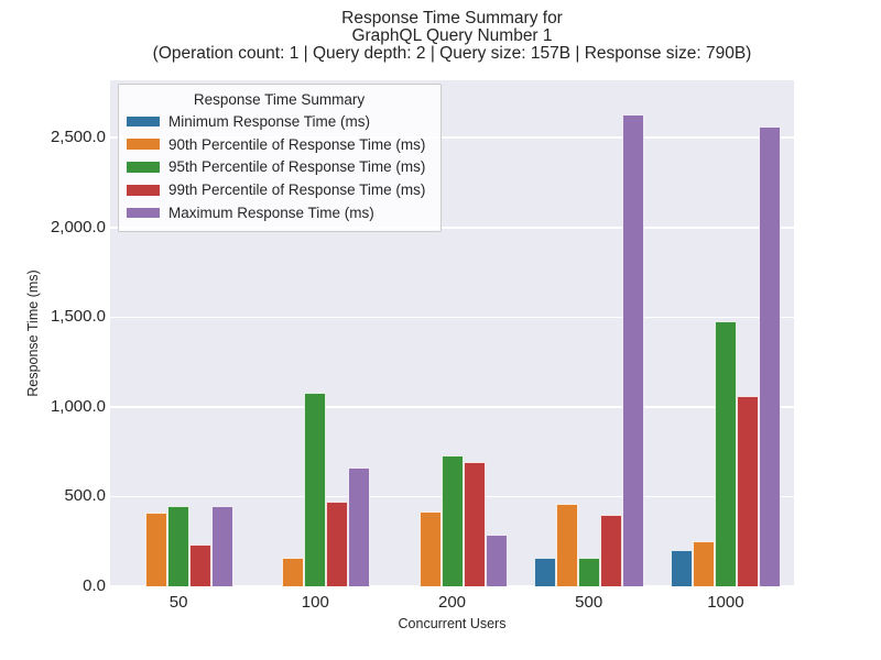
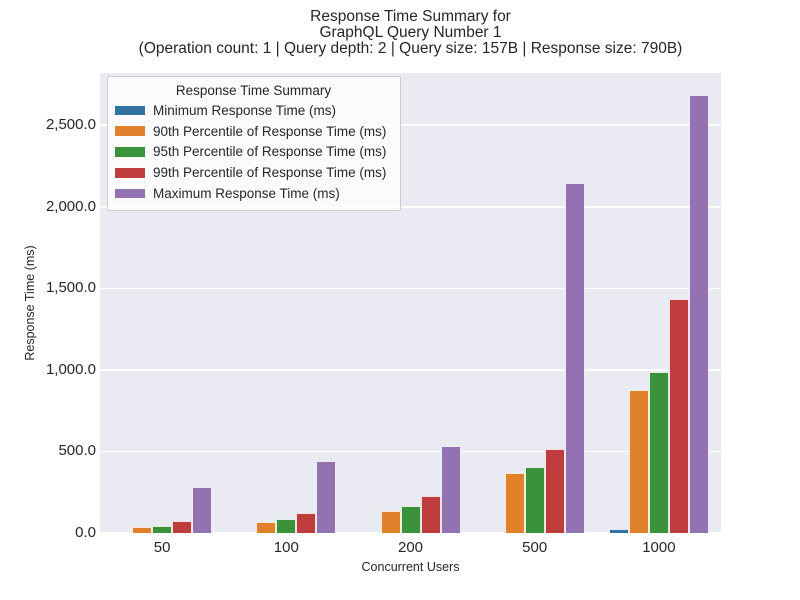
90th Percentile of Response Time (ms)/50: 410 -> 40
95th Percentile of Response Time (ms)/50: 450 -> 40
99th Percentile of Response Time (ms)/50: 230 -> 70
Maximum Response Time (ms)/50: 450 -> 280
90th Percentile of Response Time (ms)/100: 160 -> 70
95th Percentile of Response Time (ms)/100: 1080 -> 90
99th Percentile of Response Time (ms)/100: 470 -> 120
Maximum Response Time (ms)/100: 660 -> 440
90th Percentile of Response Time (ms)/200: 420 -> 140
95th Percentile of Response Time (ms)/200: 730 -> 170
99th Percentile of Response Time (ms)/200: 690 -> 230
Maximum Response Time (ms)/200: 290 -> 530
Minimum Response Time (ms)/500: 160 -> 10
90th Percentile of Response Time (ms)/500: 460 -> 370
95th Percentile of Response Time (ms)/500: 160 -> 410
99th Percentile of Response Time (ms)/500: 400 -> 520
Maximum Response Time (ms)/500: 2630 -> 2140
Minimum Response Time (ms)/1000: 200 -> 20
90th Percentile of Response Time (ms)/1000: 250 -> 880
95th Percentile of Response Time (ms)/1000: 1480 -> 990
99th Percentile of Response Time (ms)/1000: 1060 -> 1440
Maximum Response Time (ms)/1000: 2560 -> 2680
